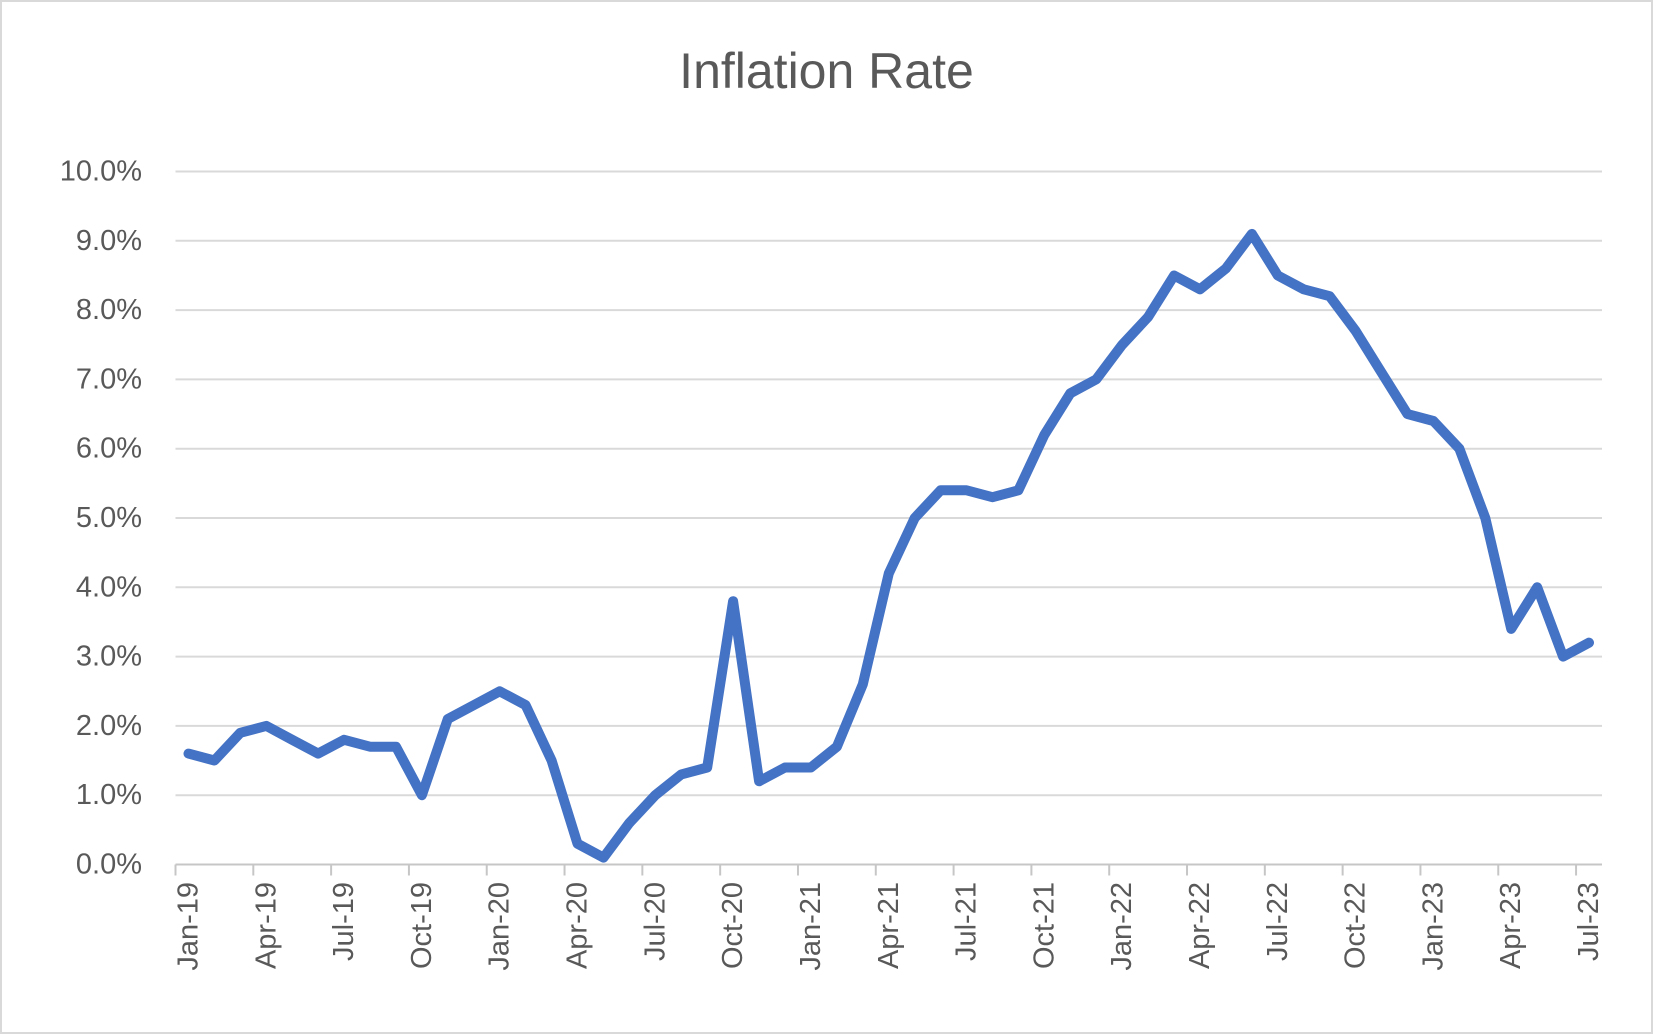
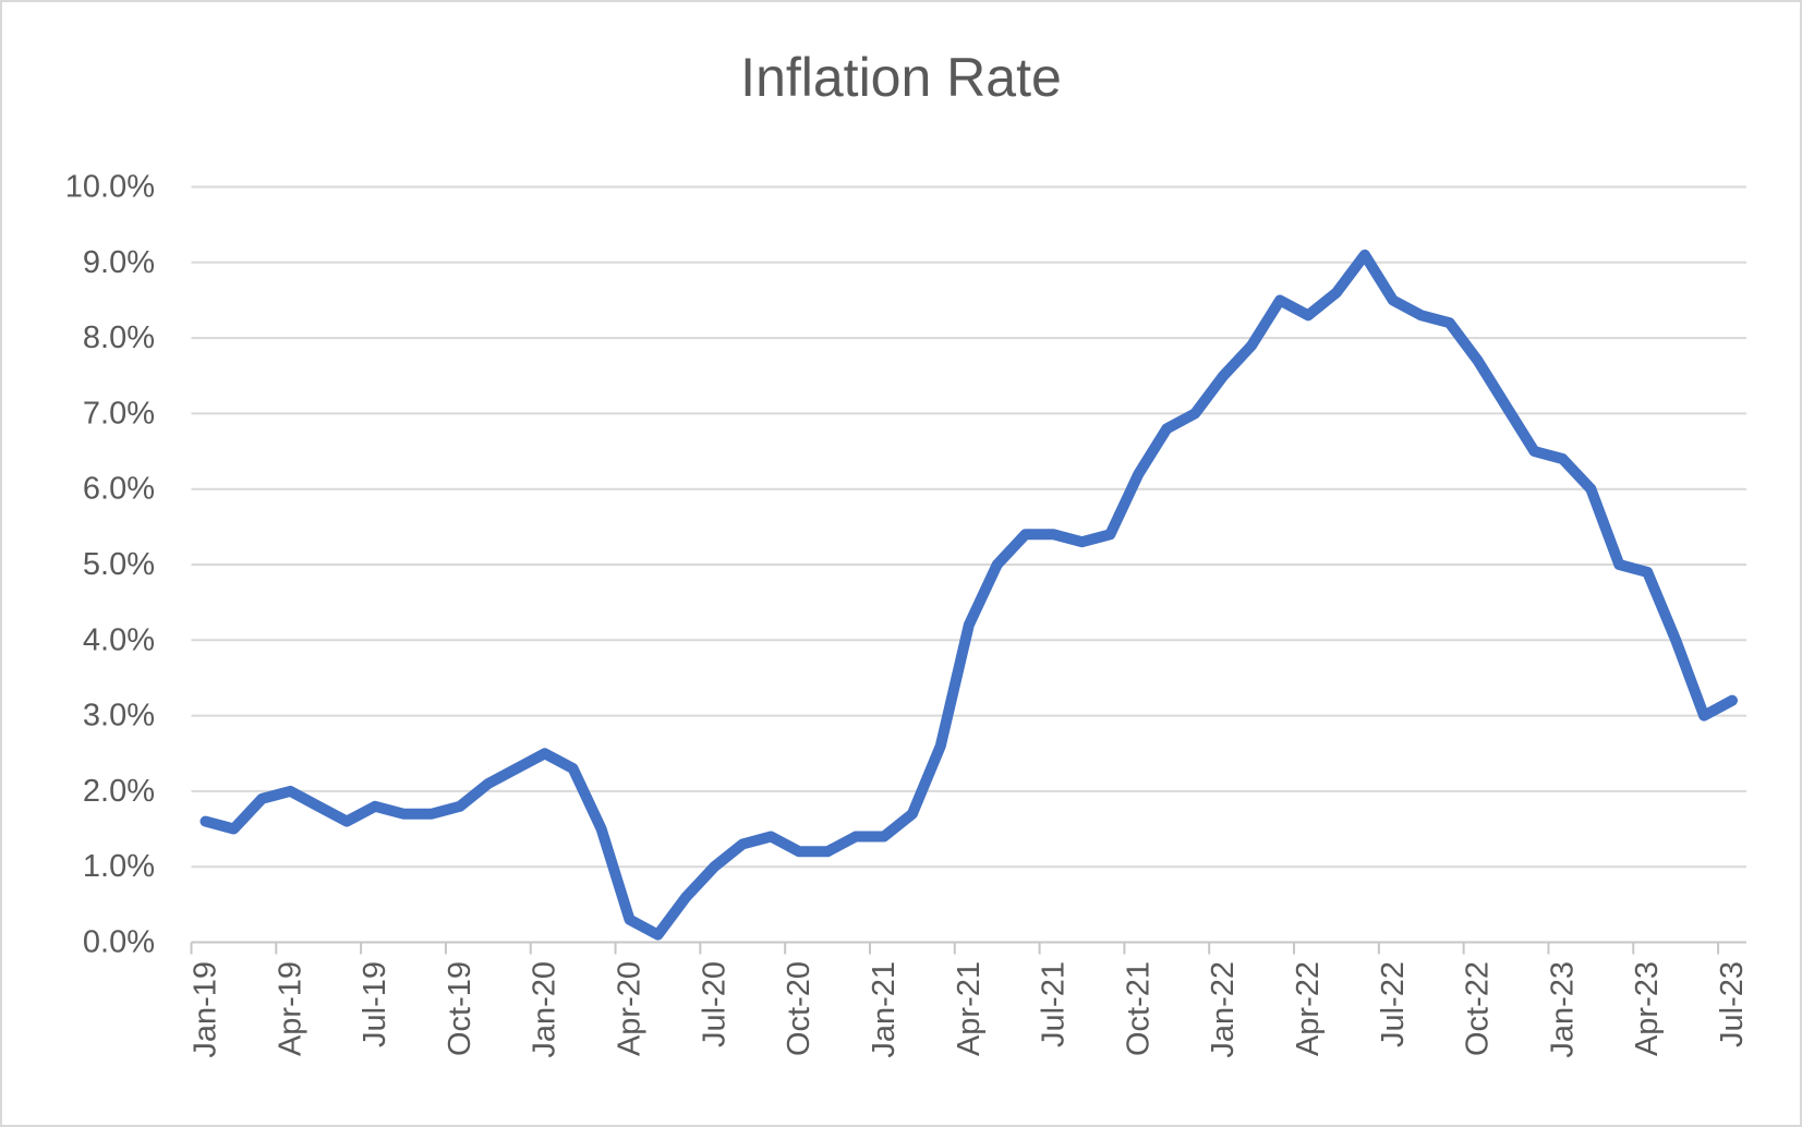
Oct-19: 1.0% -> 1.8%
Oct-20: 3.8% -> 1.2%
Apr-23: 3.4% -> 4.9%
